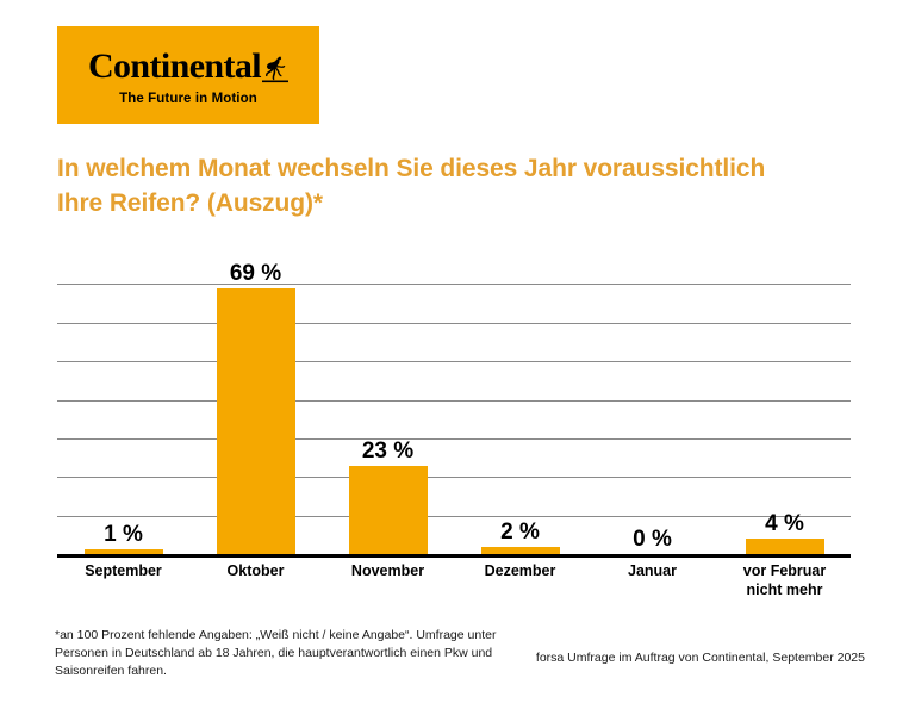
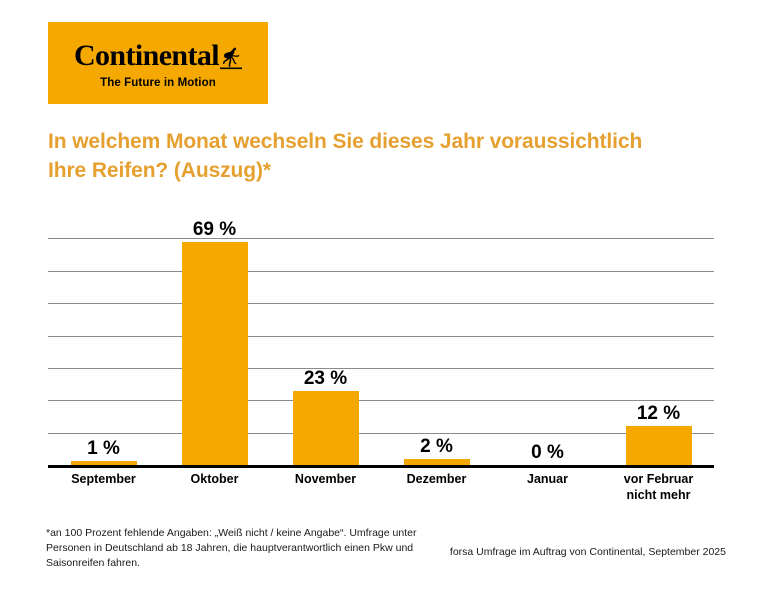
vor Februar nicht mehr: 4 -> 12
